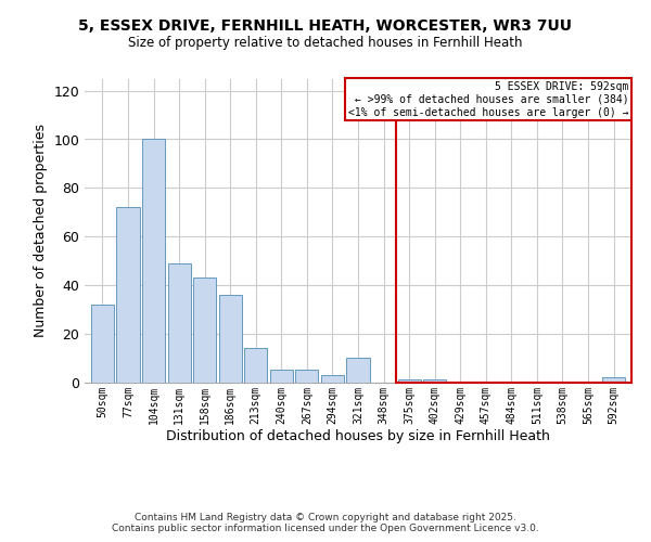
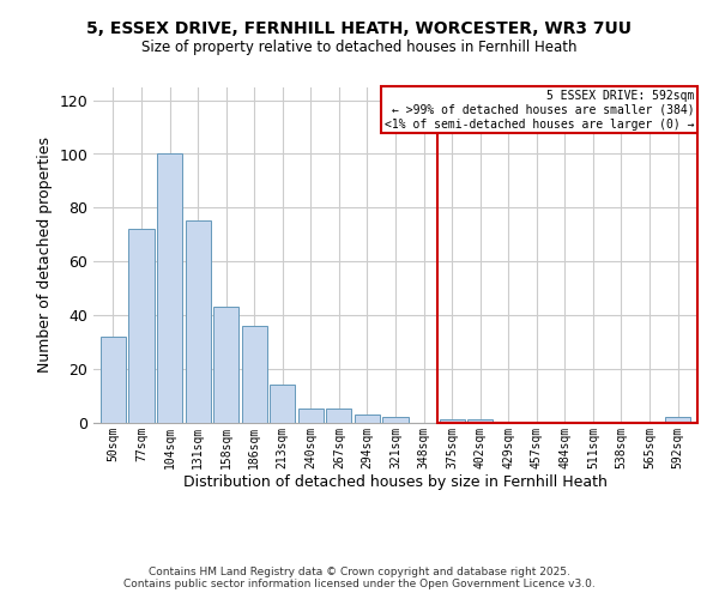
131sqm: 49 -> 75
321sqm: 10 -> 2
